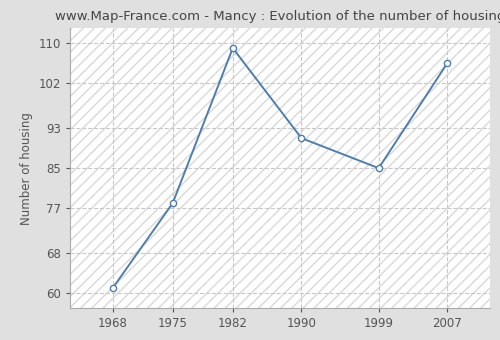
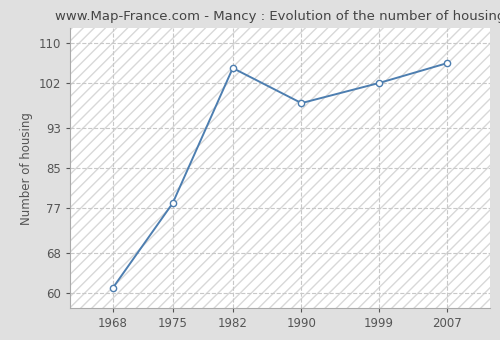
1982: 109 -> 105
1990: 91 -> 98
1999: 85 -> 102
